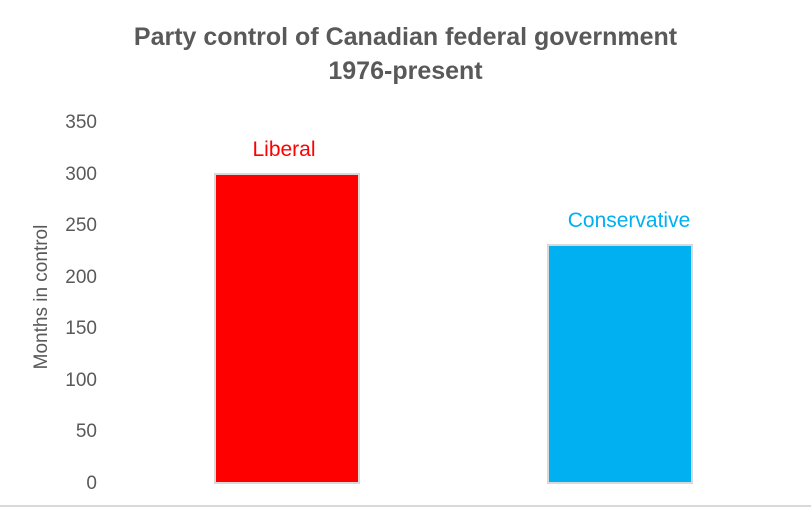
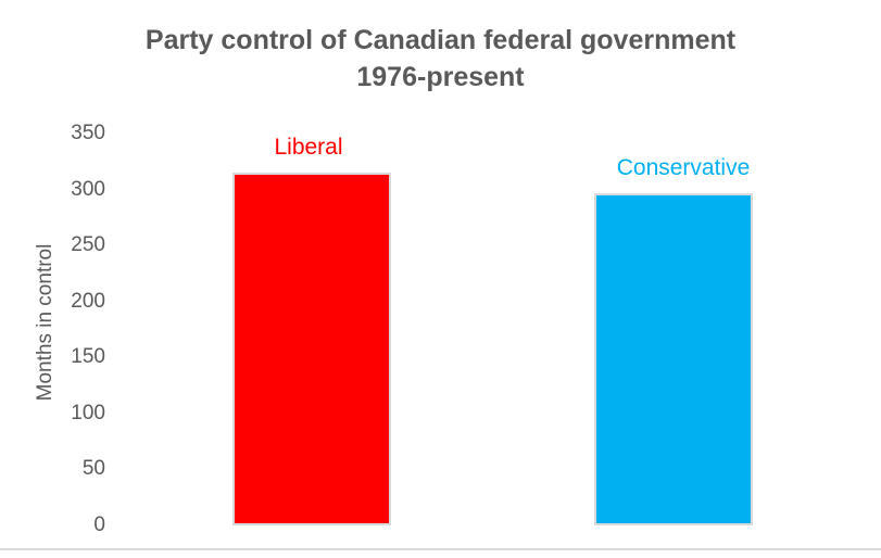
Liberal: 302 -> 315
Conservative: 233 -> 297
